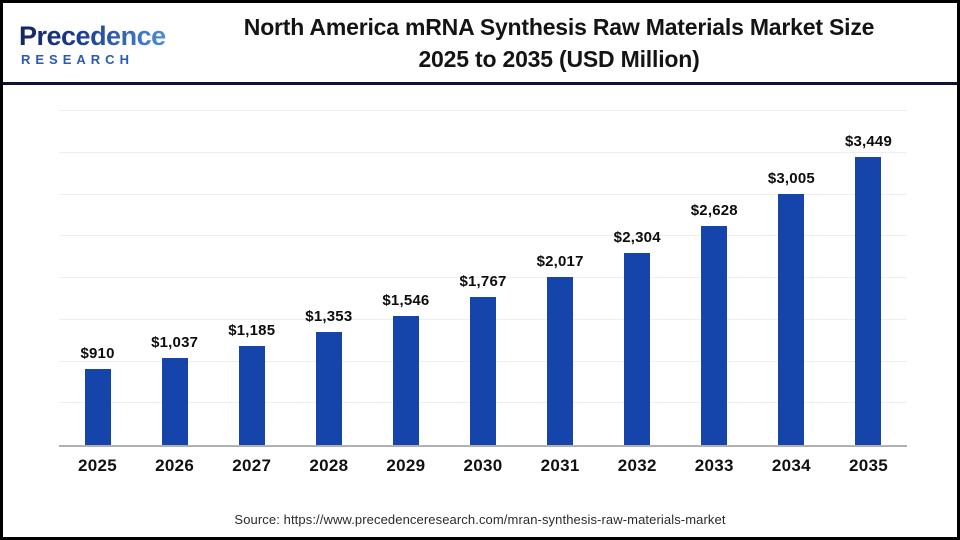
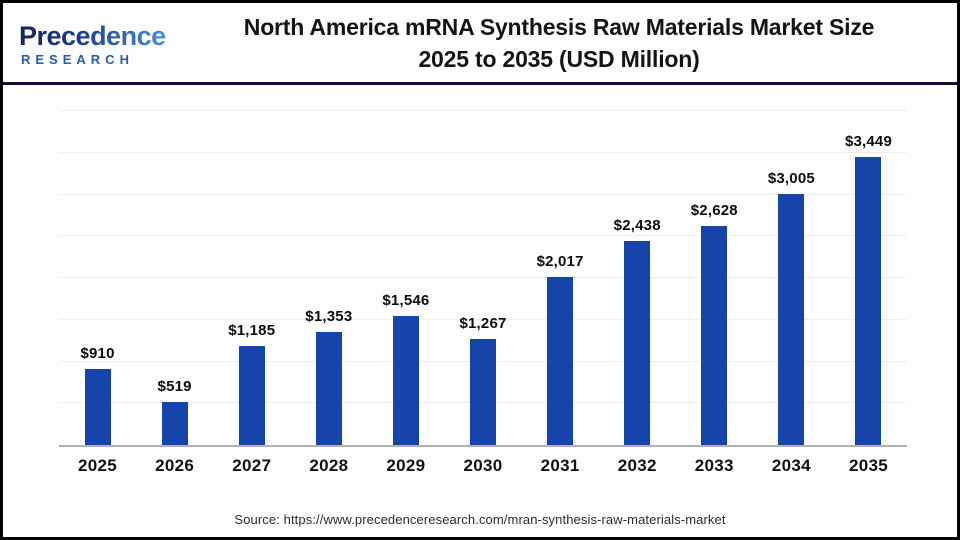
2026: $1,037 -> $519
2030: $1,767 -> $1,267
2032: $2,304 -> $2,438
